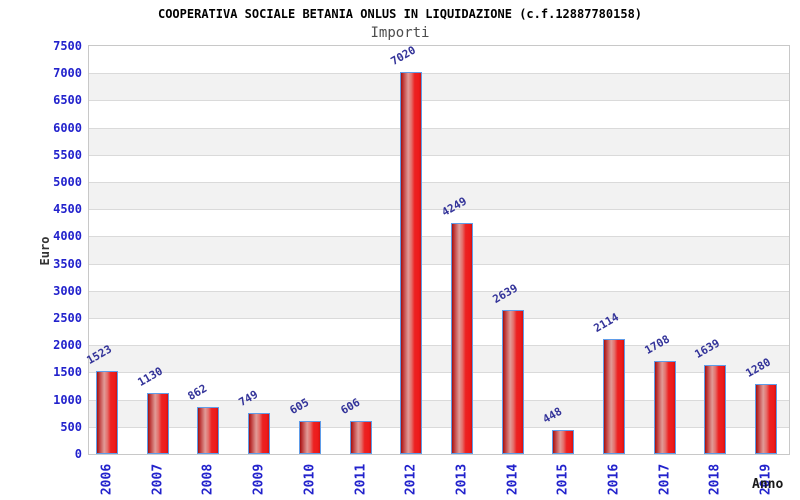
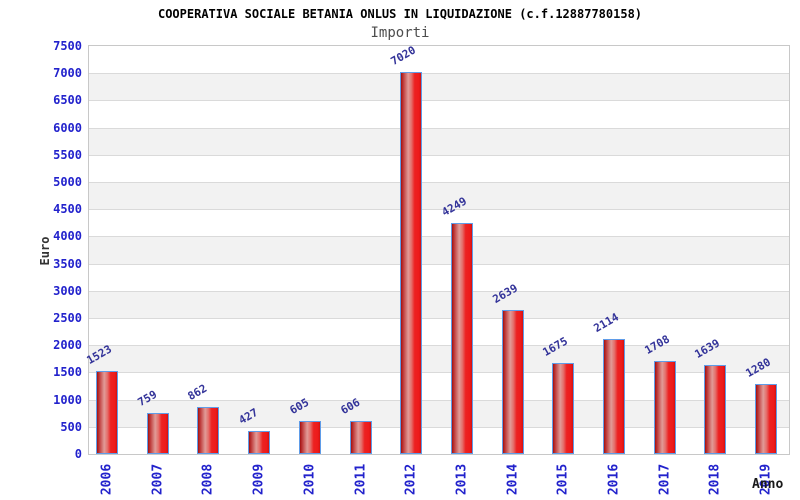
2007: 1130 -> 759
2009: 749 -> 427
2015: 448 -> 1675
